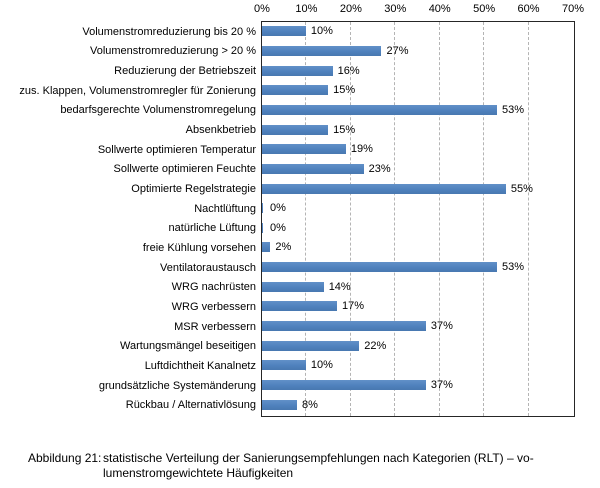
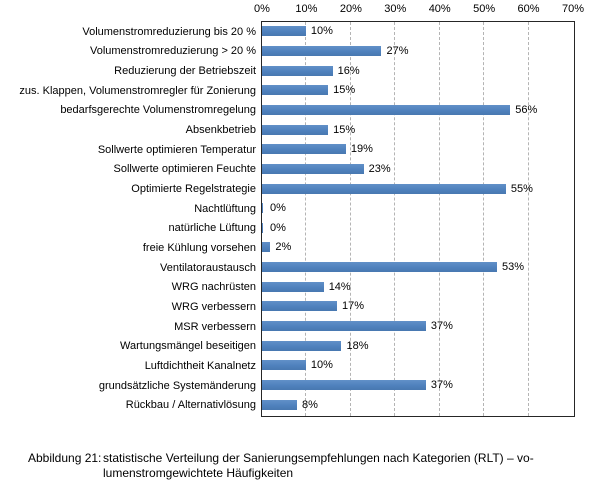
bedarfsgerechte Volumenstromregelung: 53% -> 56%
Wartungsmängel beseitigen: 22% -> 18%
